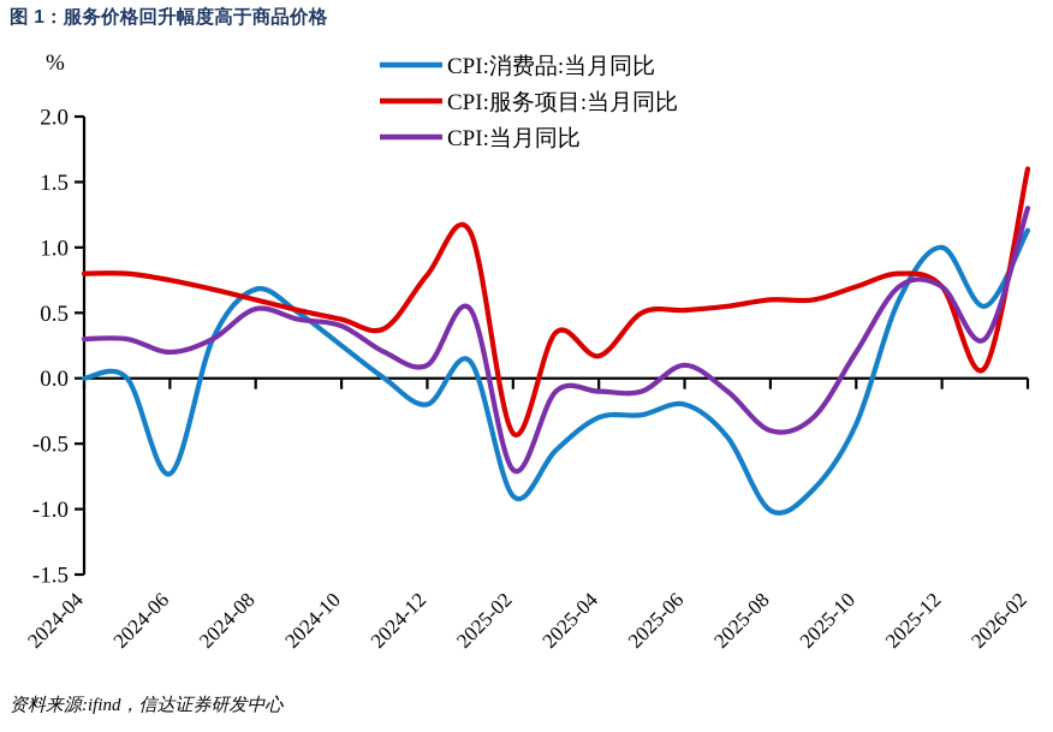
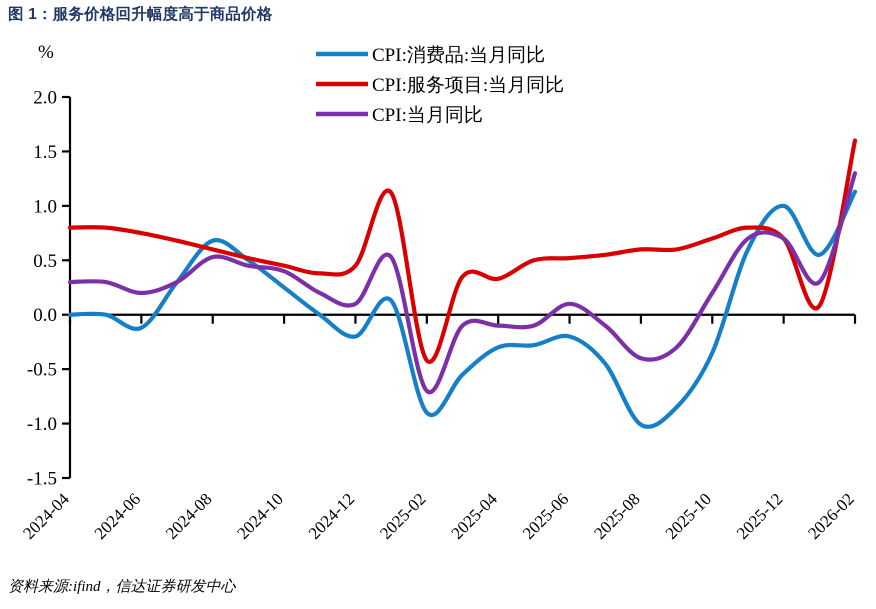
CPI:消费品:当月同比/2024-06: -0.73 -> -0.12
CPI:服务项目:当月同比/2024-12: 0.79 -> 0.45
CPI:服务项目:当月同比/2025-04: 0.17 -> 0.33
